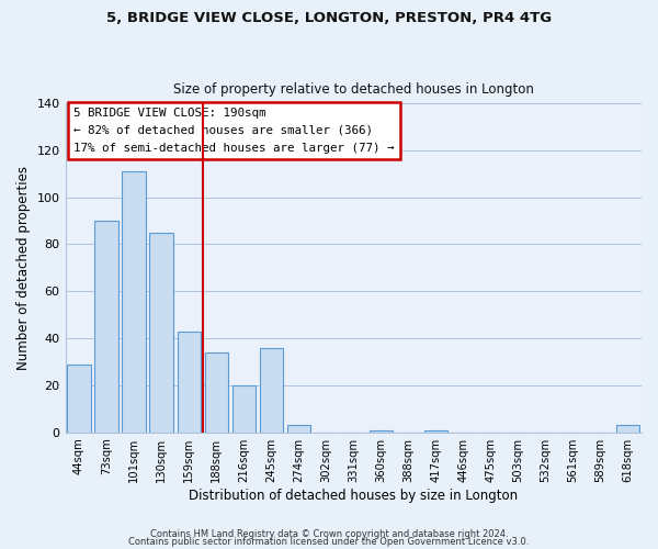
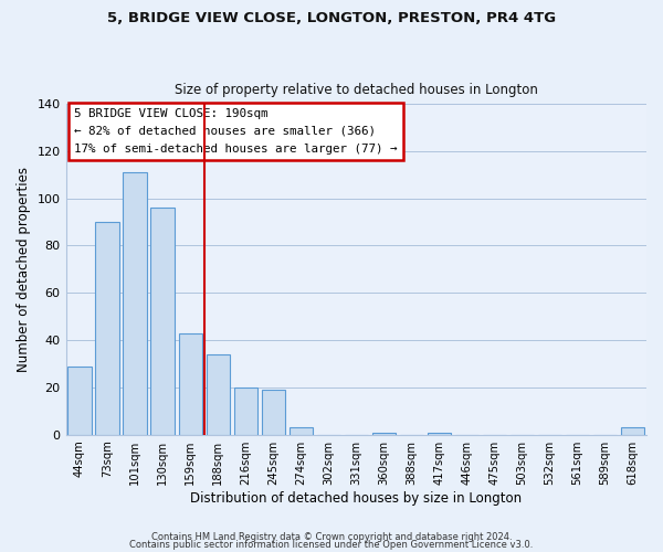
130sqm: 85 -> 96
245sqm: 36 -> 19
